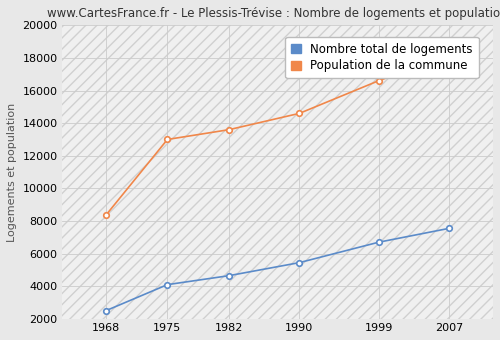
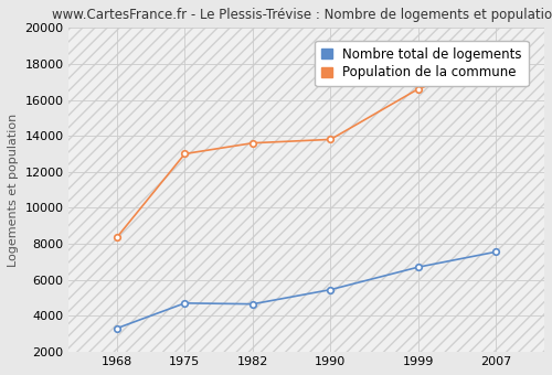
Nombre total de logements/1968: 2500 -> 3300
Nombre total de logements/1975: 4100 -> 4700
Population de la commune/1990: 14600 -> 13800
